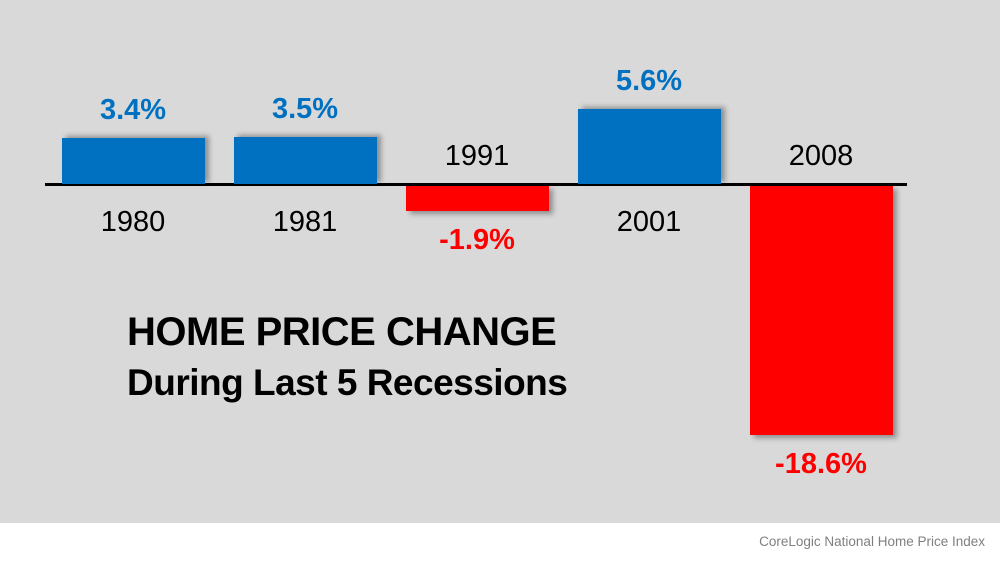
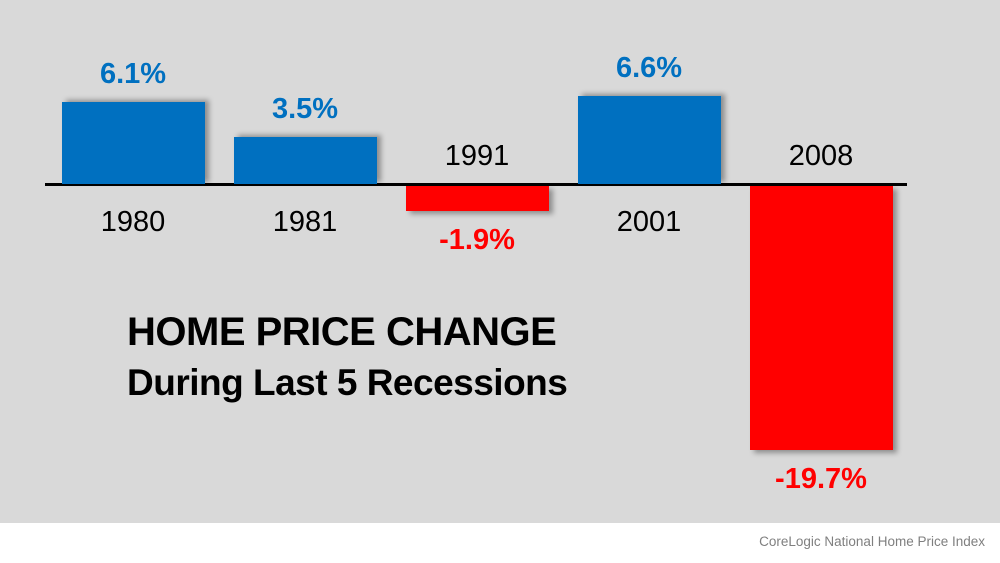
1980: 3.4% -> 6.1%
2001: 5.6% -> 6.6%
2008: -18.6% -> -19.7%
